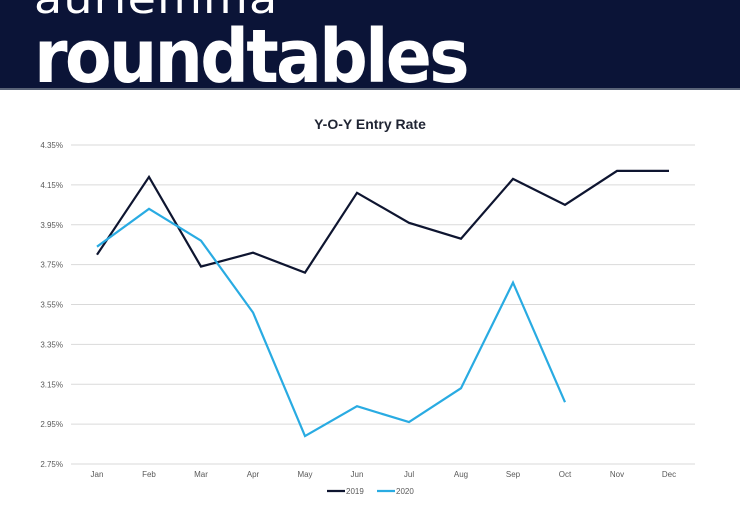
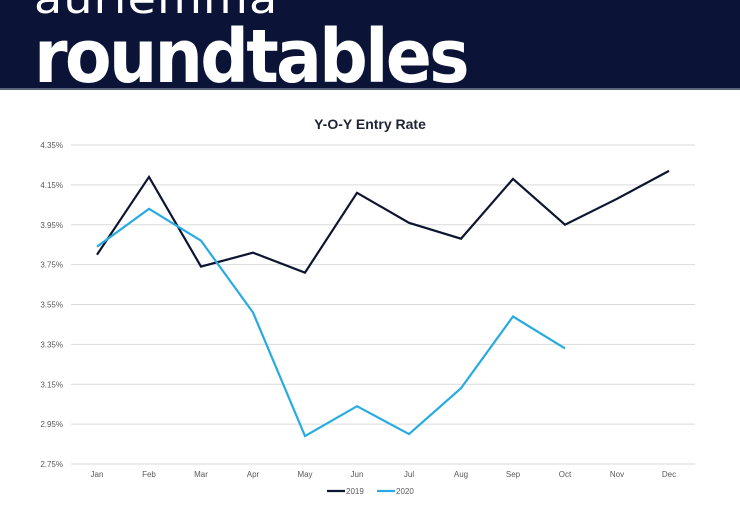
2020/Jul: 2.96% -> 2.90%
2020/Sep: 3.66% -> 3.49%
2019/Oct: 4.05% -> 3.95%
2020/Oct: 3.06% -> 3.33%
2019/Nov: 4.22% -> 4.08%
